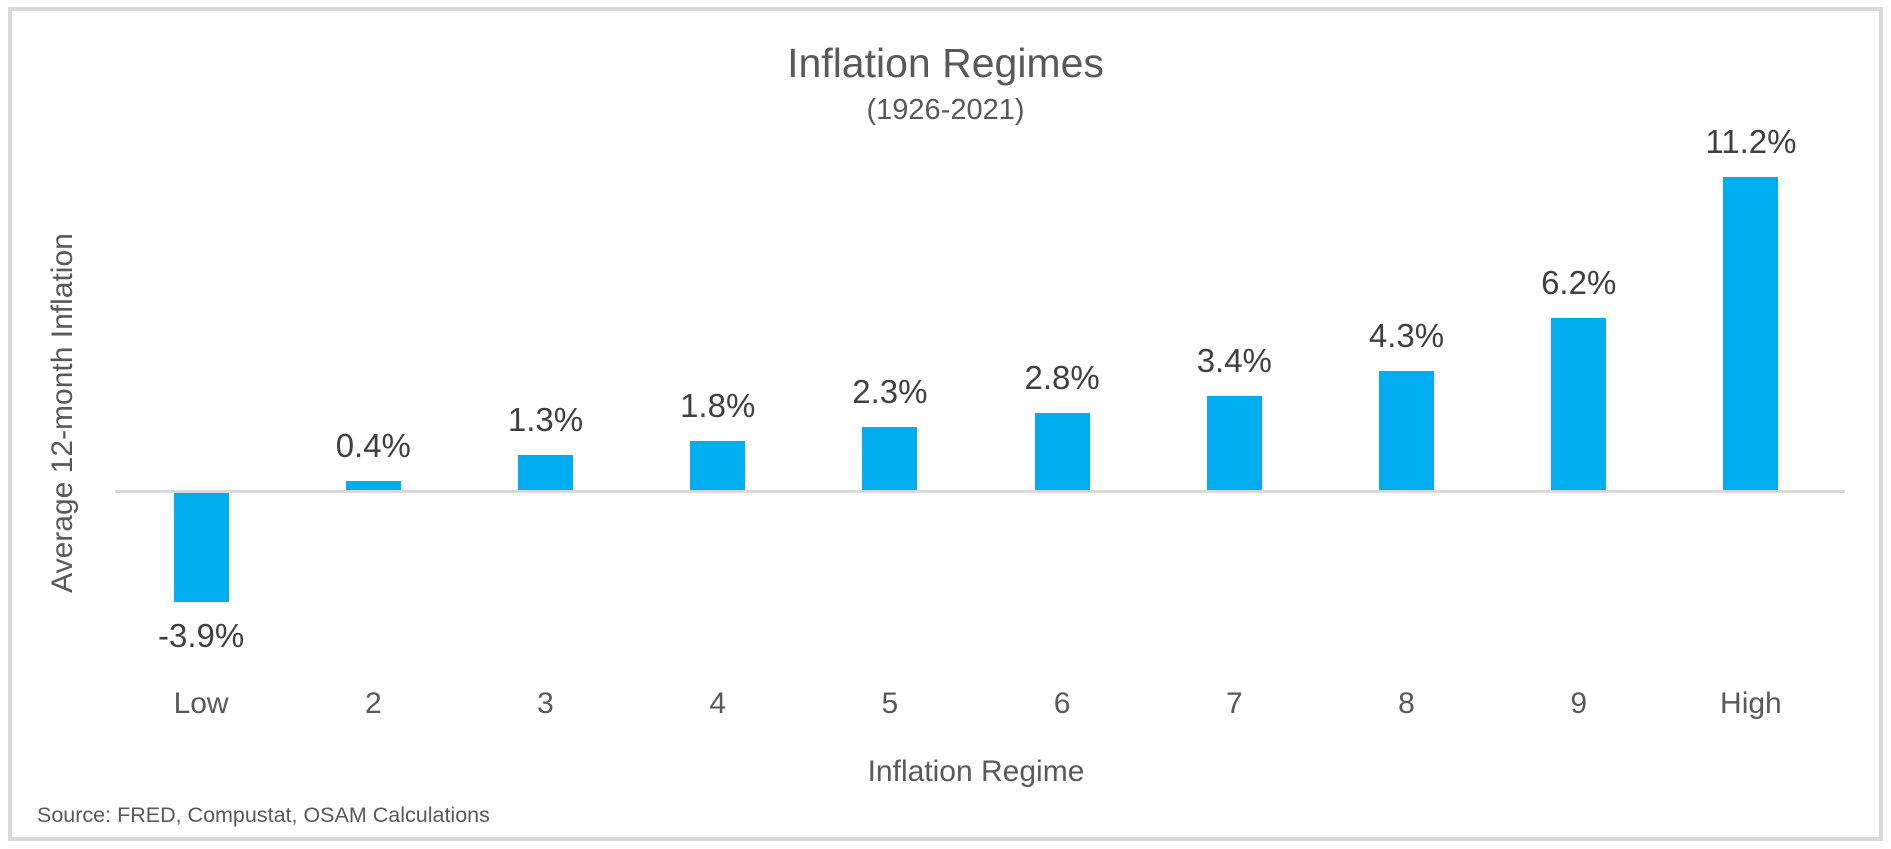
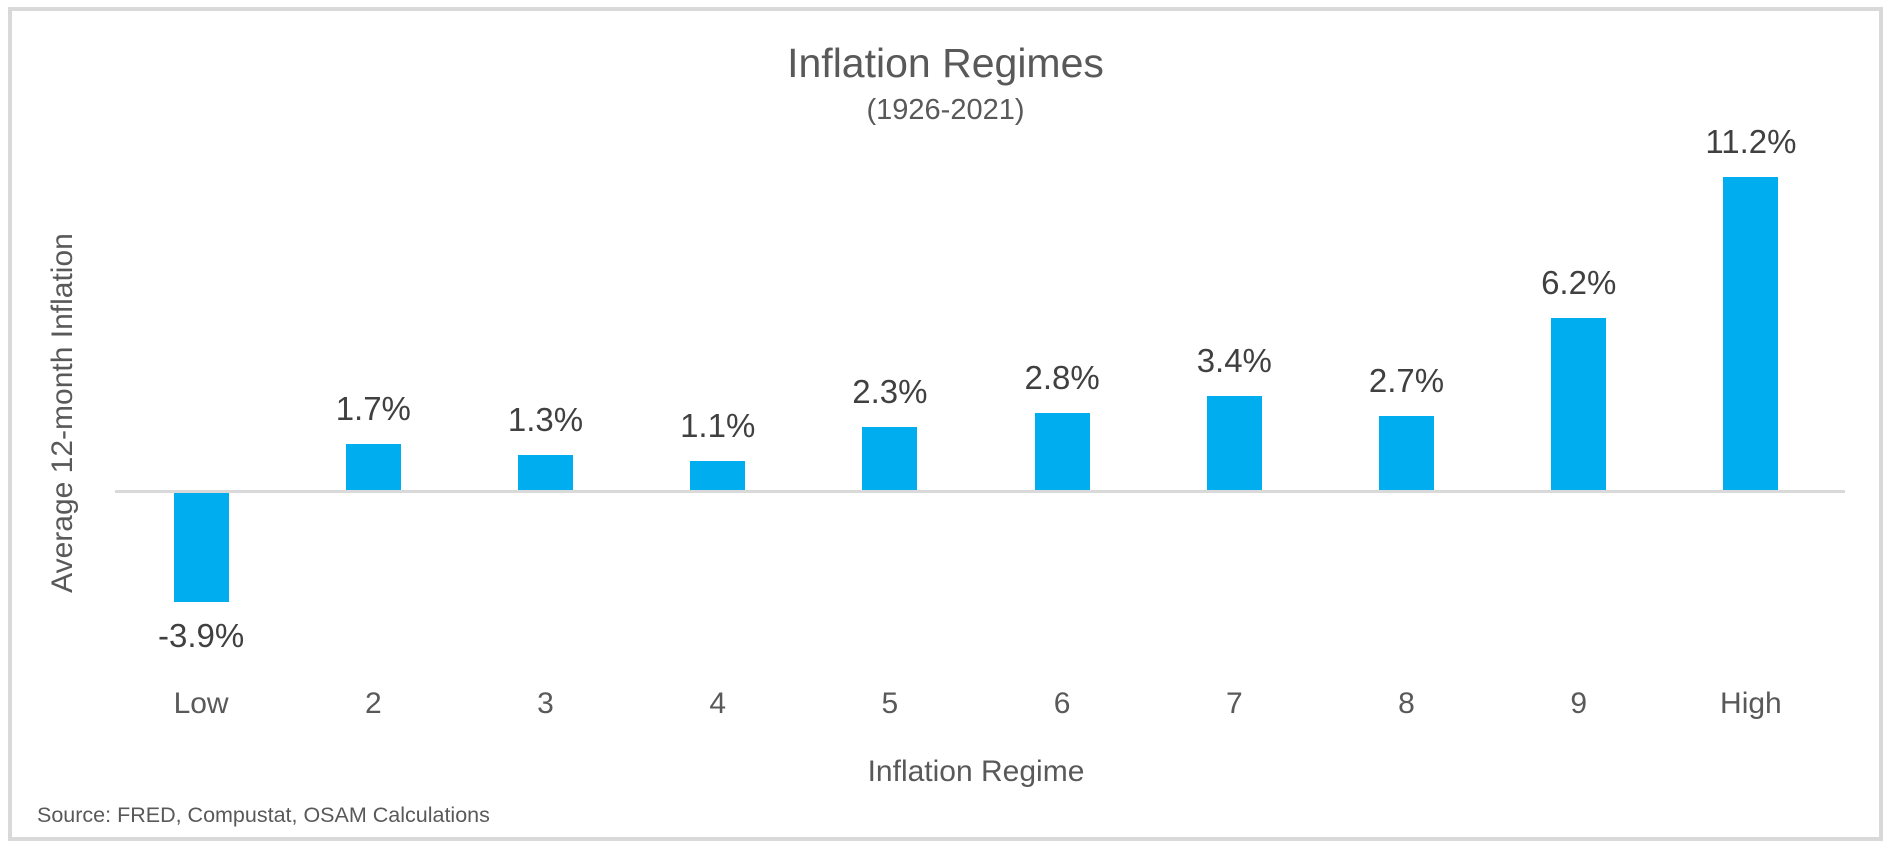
2: 0.4% -> 1.7%
4: 1.8% -> 1.1%
8: 4.3% -> 2.7%
